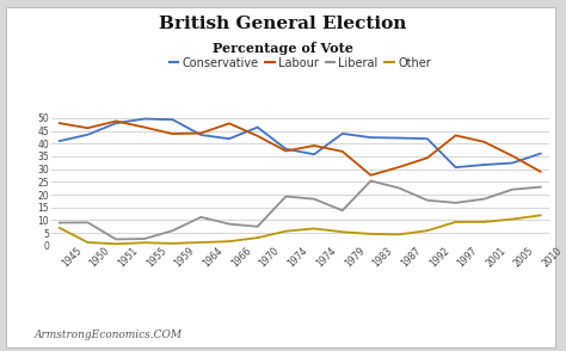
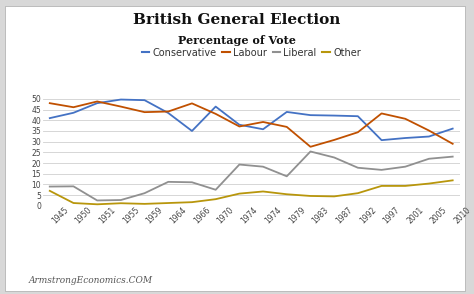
Conservative/1966: 41.9 -> 35.0
Liberal/1966: 8.5 -> 11.0
